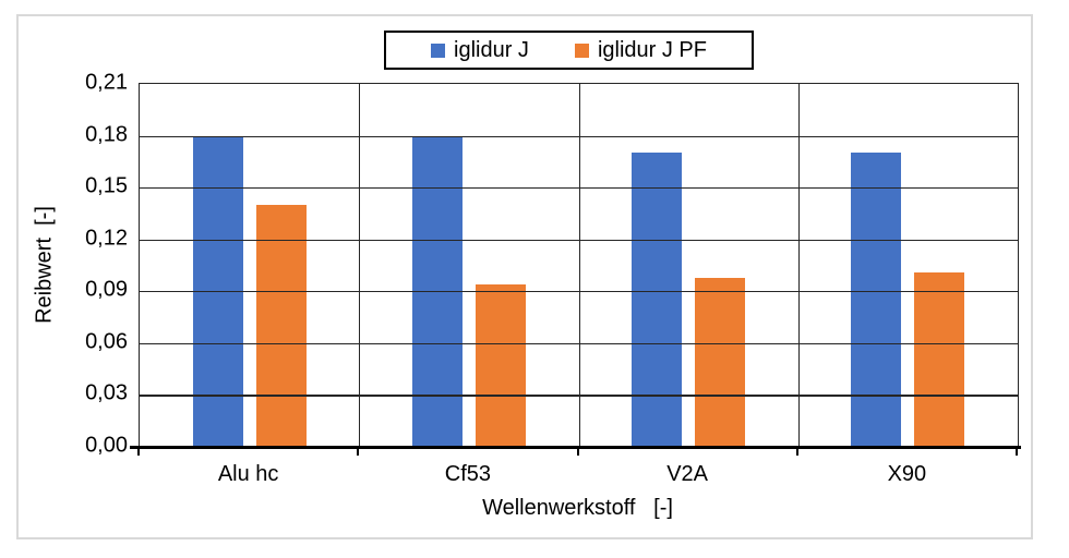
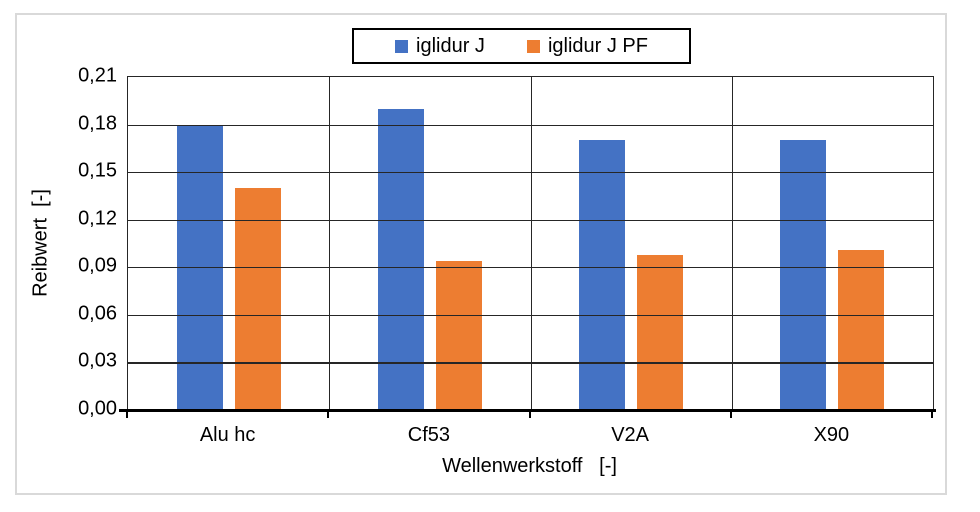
iglidur J/Cf53: 0,18 -> 0,19
